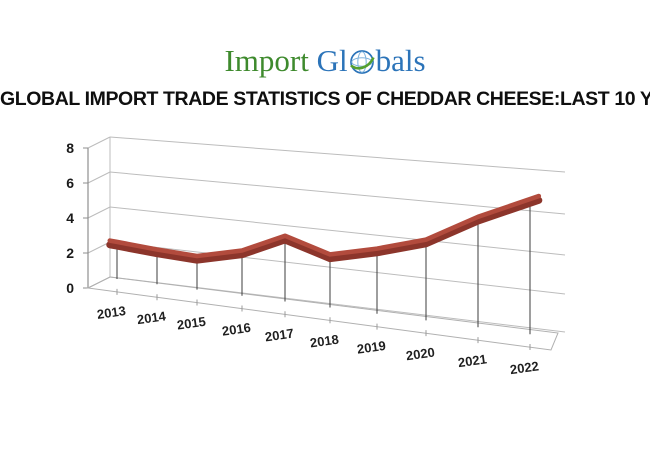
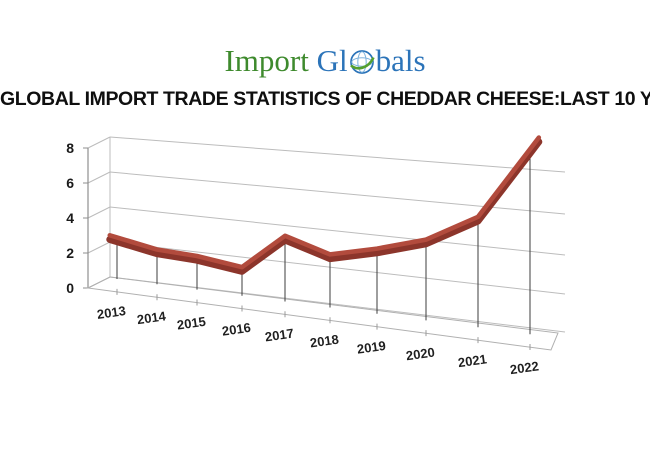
2013: 2.4 -> 2.7
2016: 2.4 -> 1.5
2022: 5.1 -> 7.0
